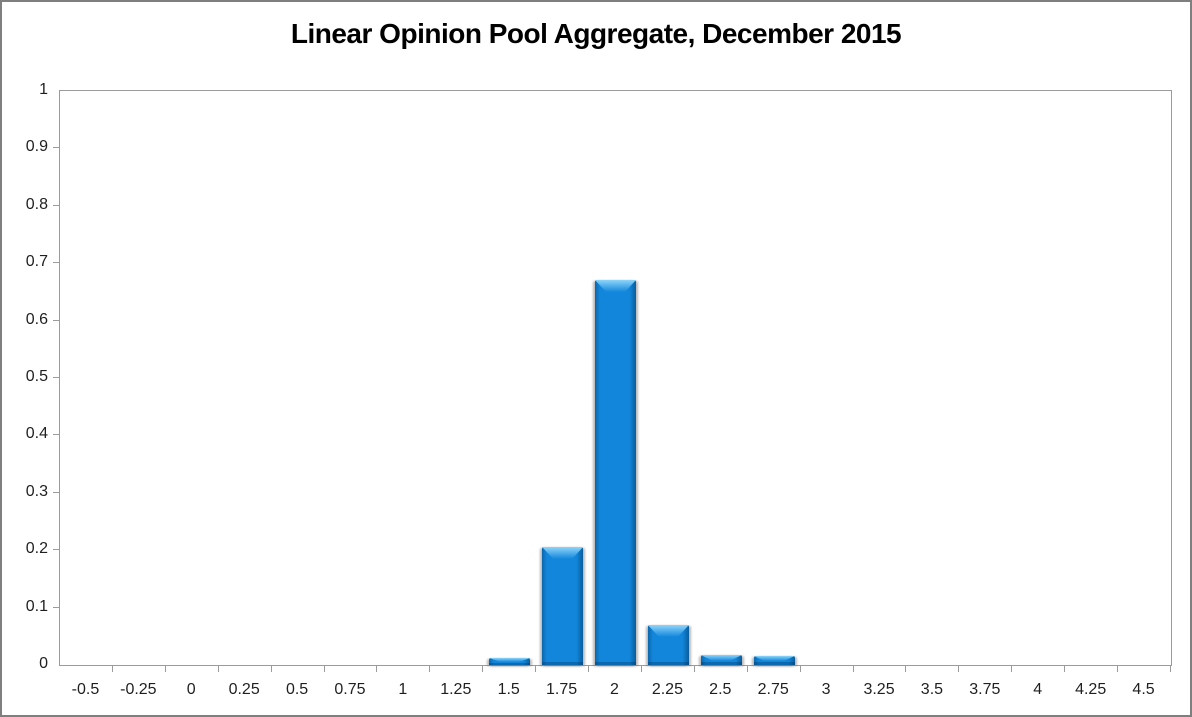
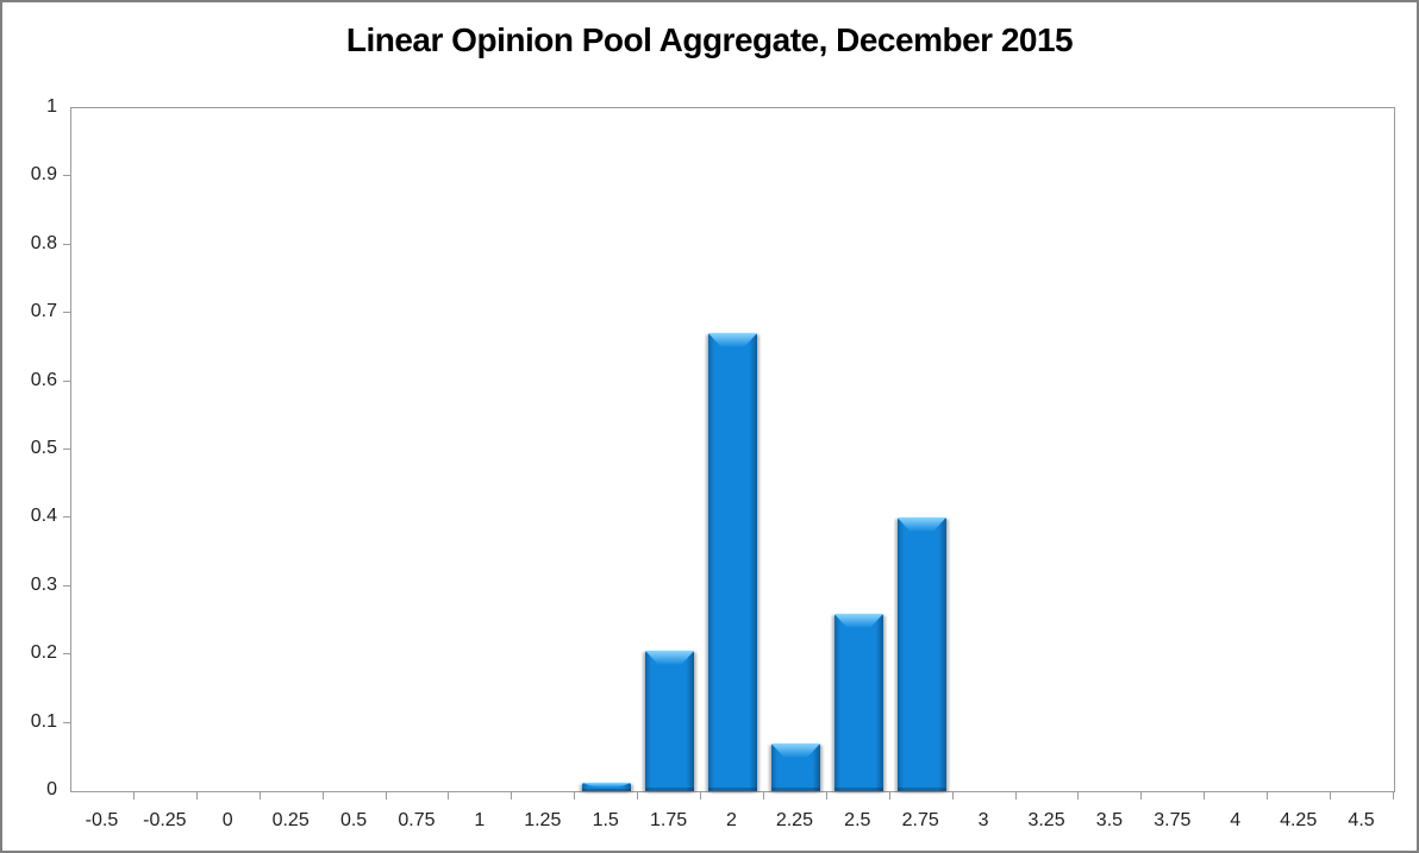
2.5: 0.02 -> 0.26
2.75: 0.01 -> 0.40
